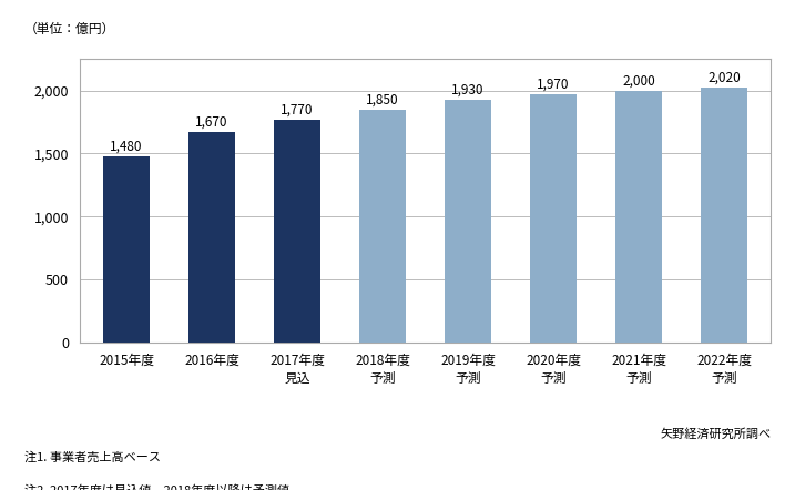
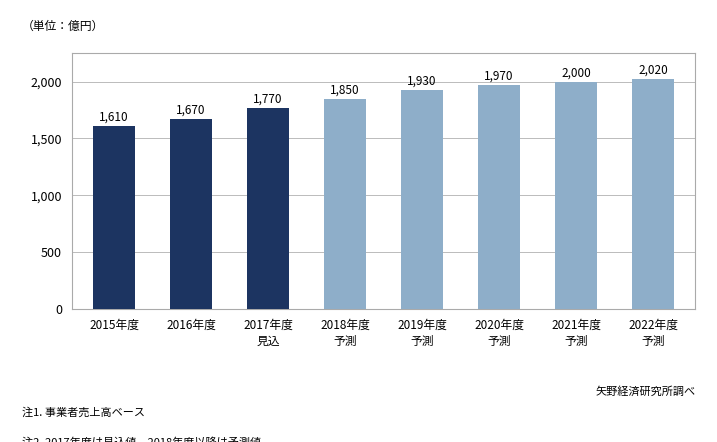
2015年度: 1,480 -> 1,610
